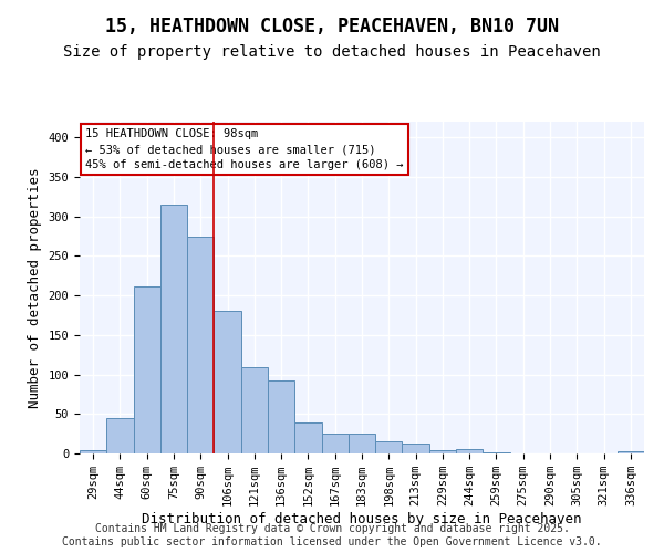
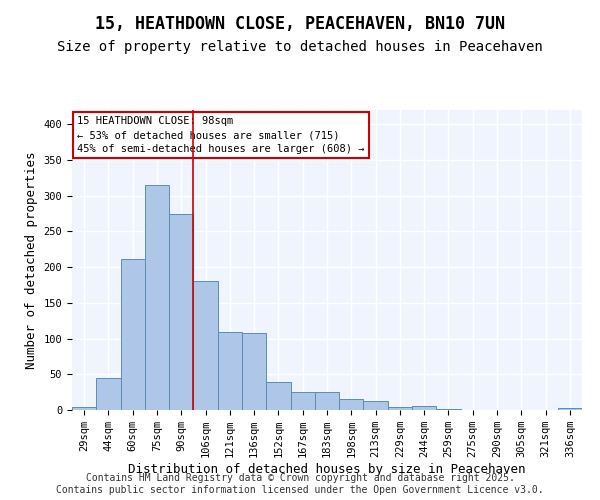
136sqm: 93 -> 108
